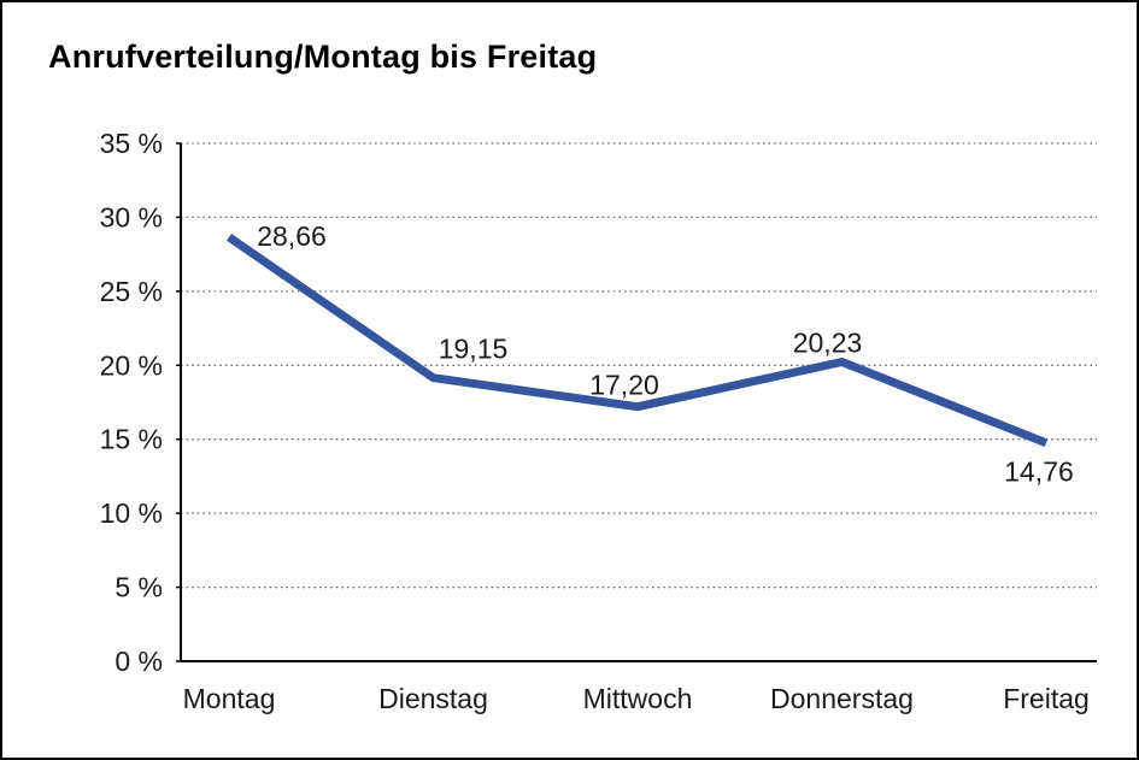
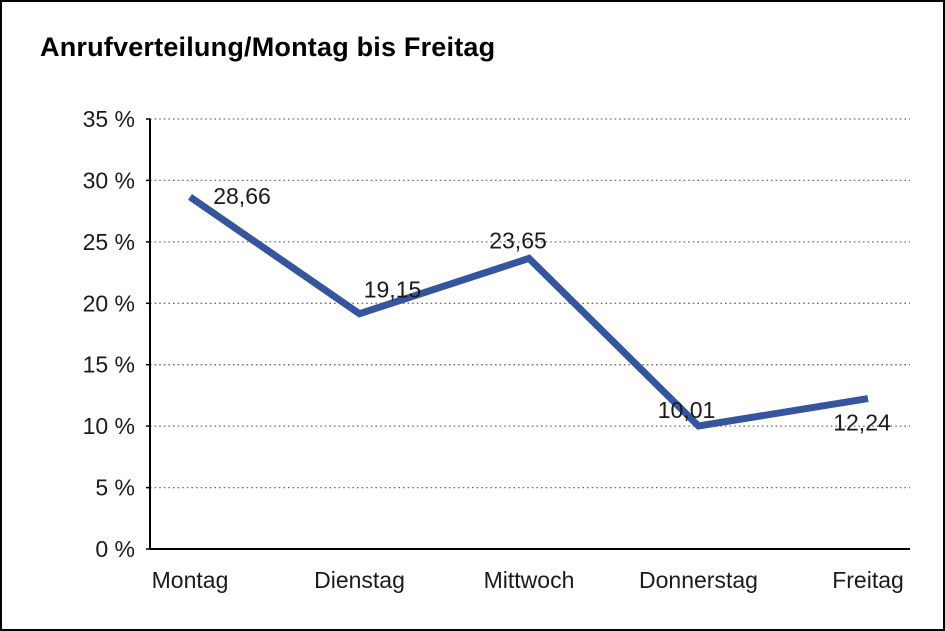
Mittwoch: 17,20 -> 23,65
Donnerstag: 20,23 -> 10,01
Freitag: 14,76 -> 12,24
